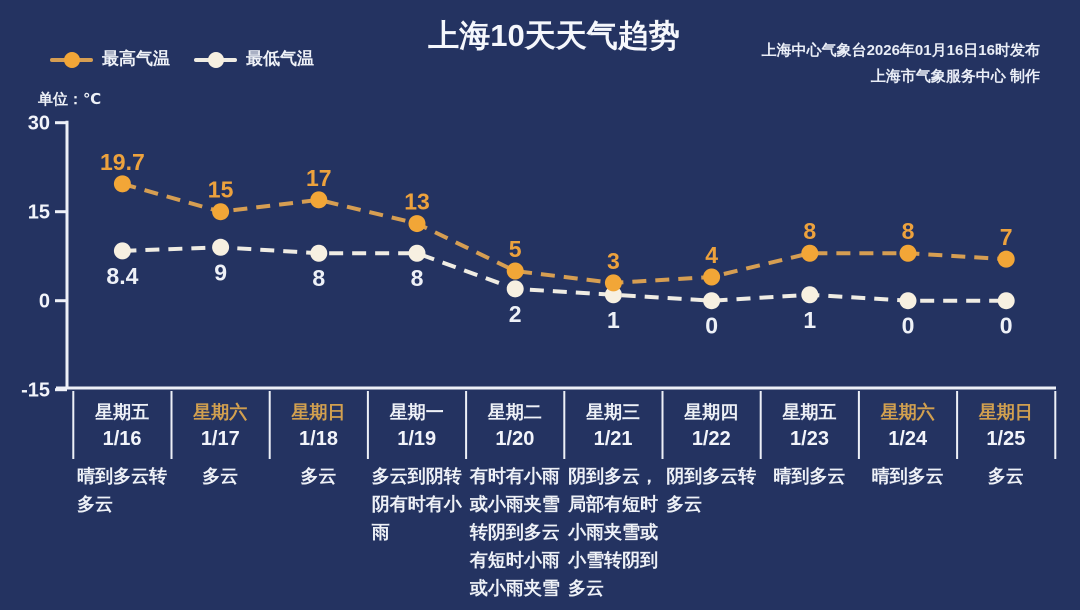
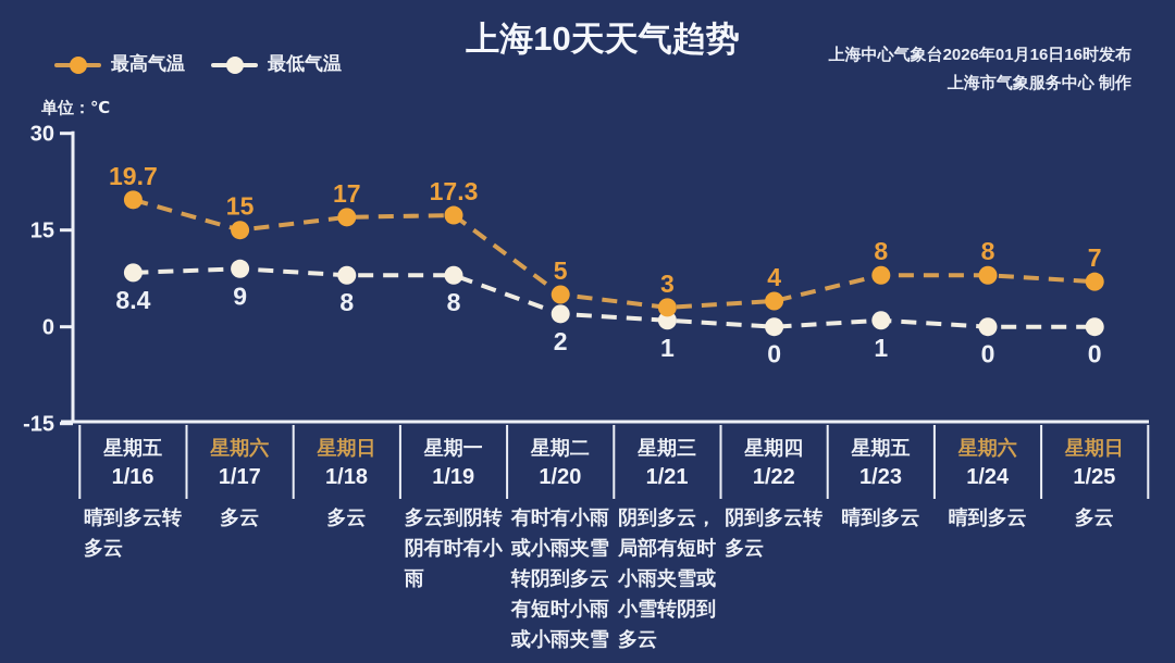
最高气温/1/19: 13 -> 17.3
